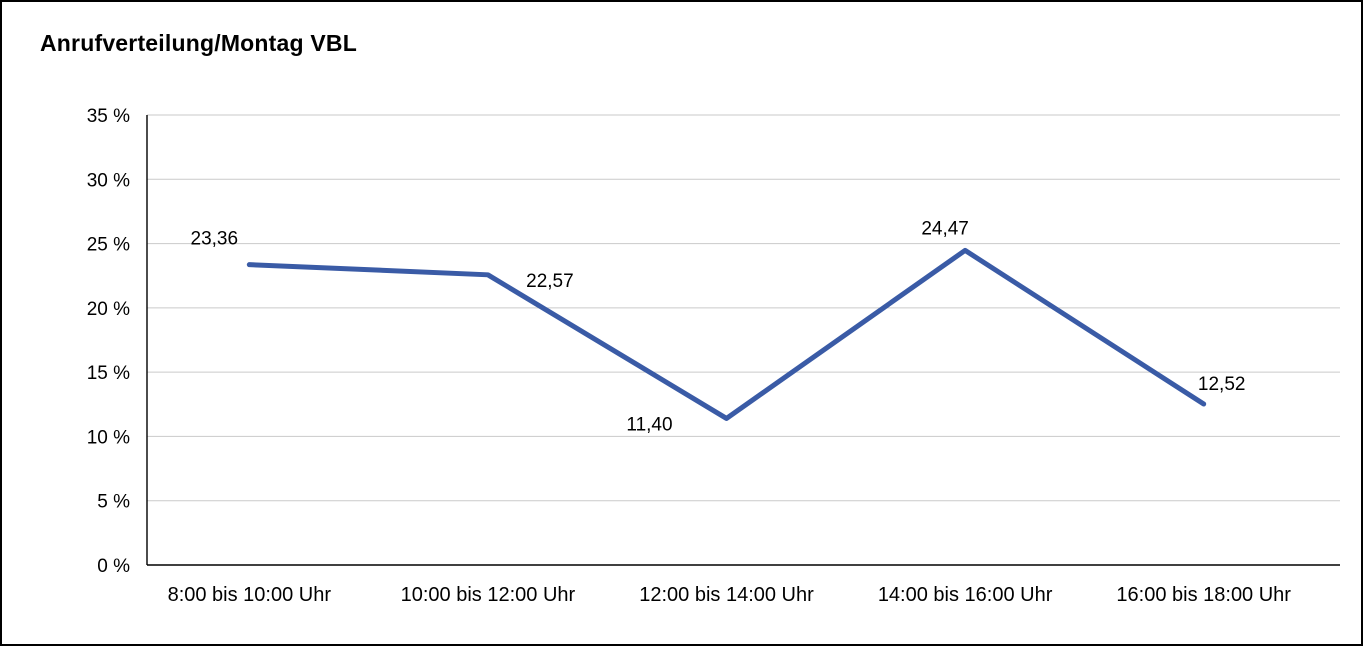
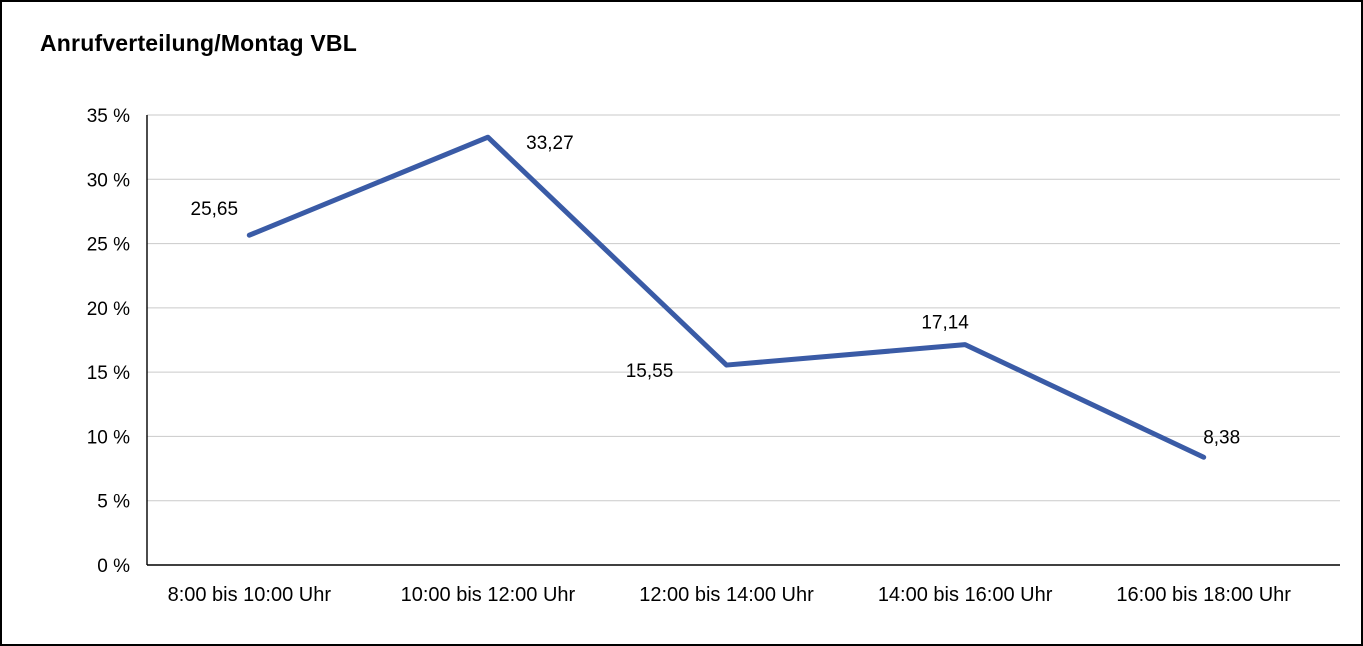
8:00 bis 10:00 Uhr: 23,36 -> 25,65
10:00 bis 12:00 Uhr: 22,57 -> 33,27
12:00 bis 14:00 Uhr: 11,40 -> 15,55
14:00 bis 16:00 Uhr: 24,47 -> 17,14
16:00 bis 18:00 Uhr: 12,52 -> 8,38
